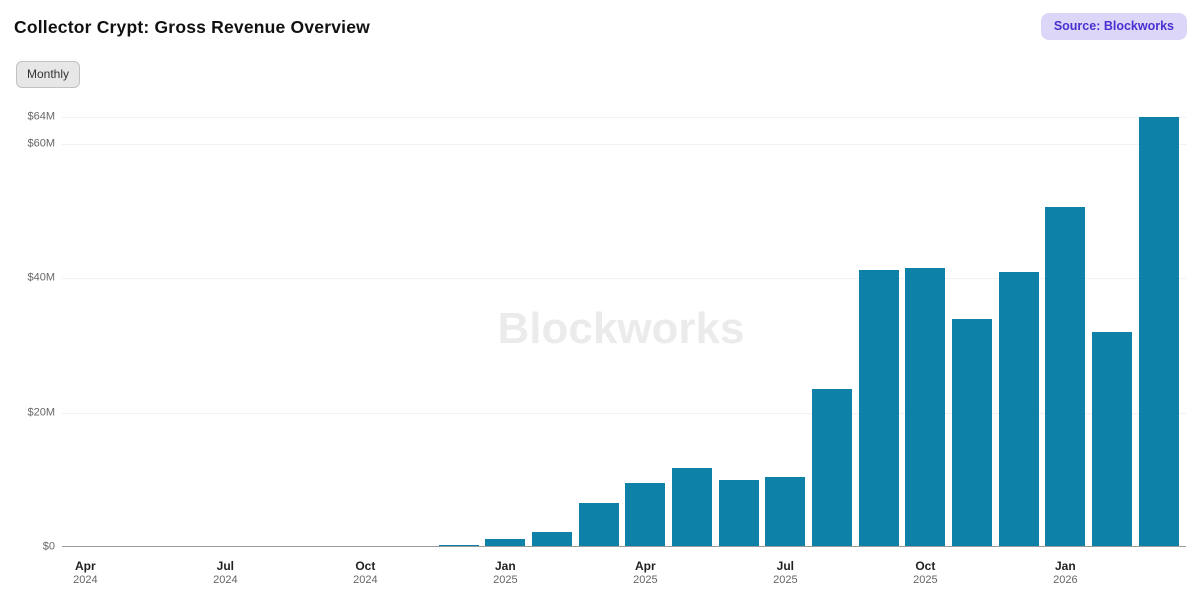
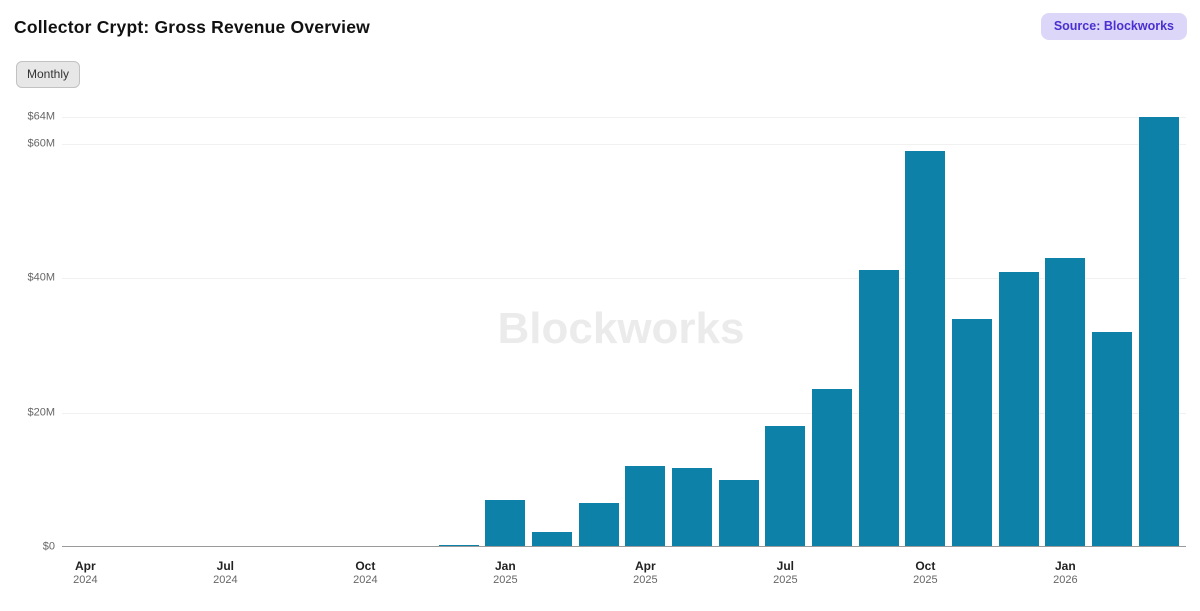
Jan 2025: $1M -> $7M
Apr 2025: $10M -> $12M
Jul 2025: $10M -> $18M
Oct 2025: $42M -> $59M
Jan 2026: $51M -> $43M
